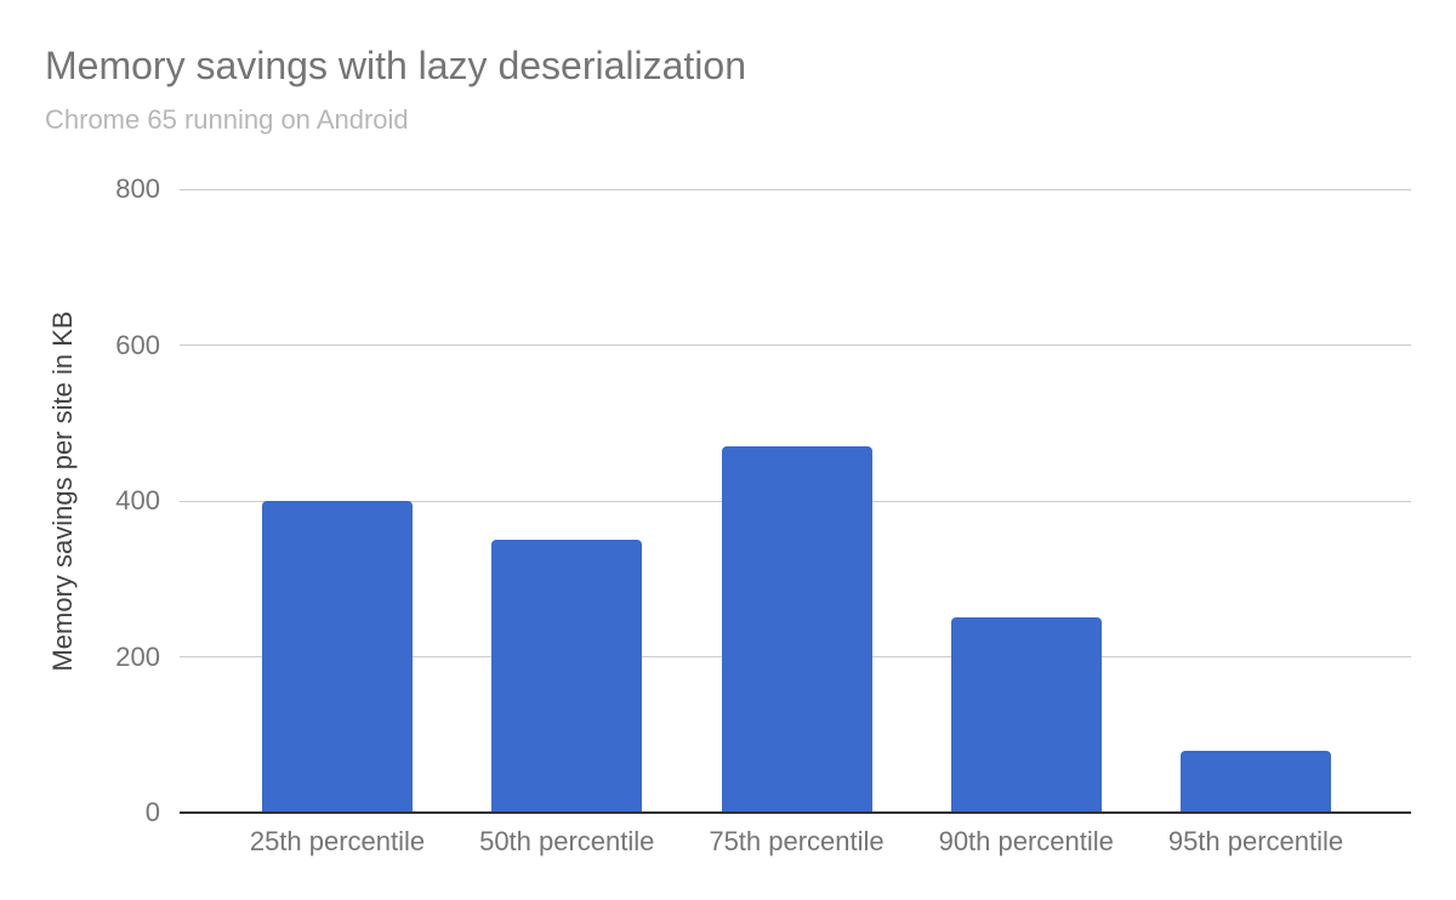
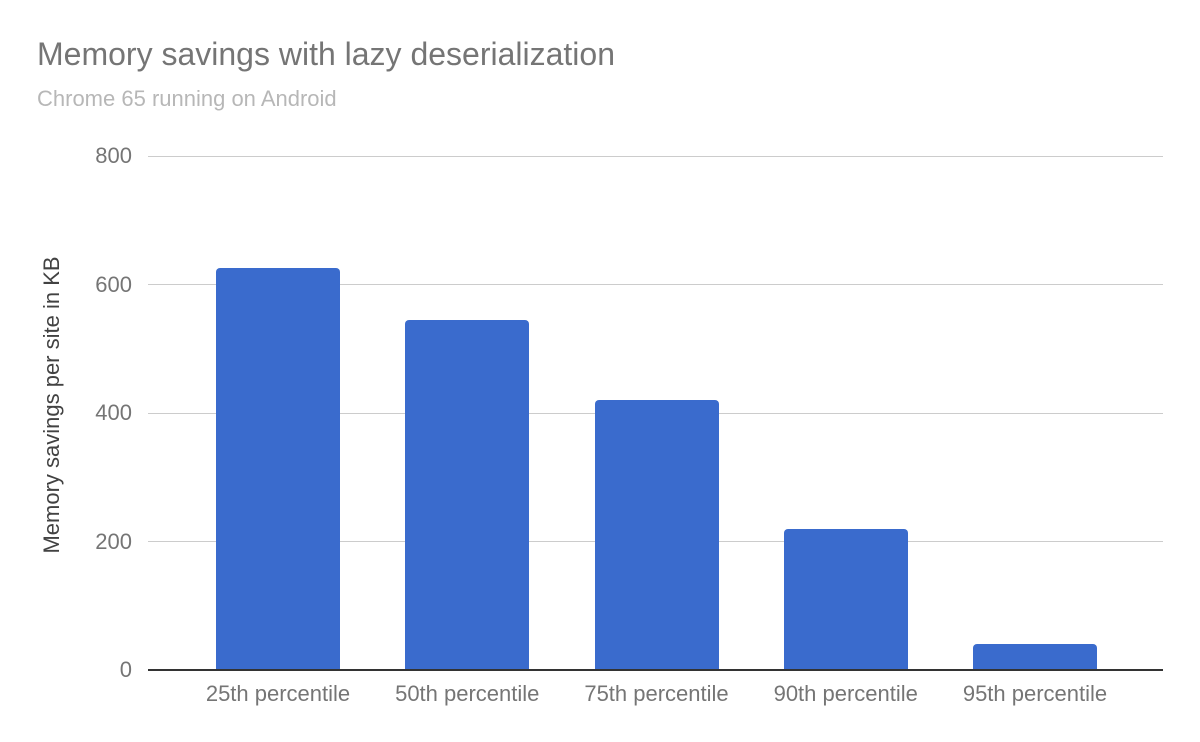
25th percentile: 400 -> 620
50th percentile: 350 -> 540
75th percentile: 470 -> 420
90th percentile: 250 -> 220
95th percentile: 80 -> 40
